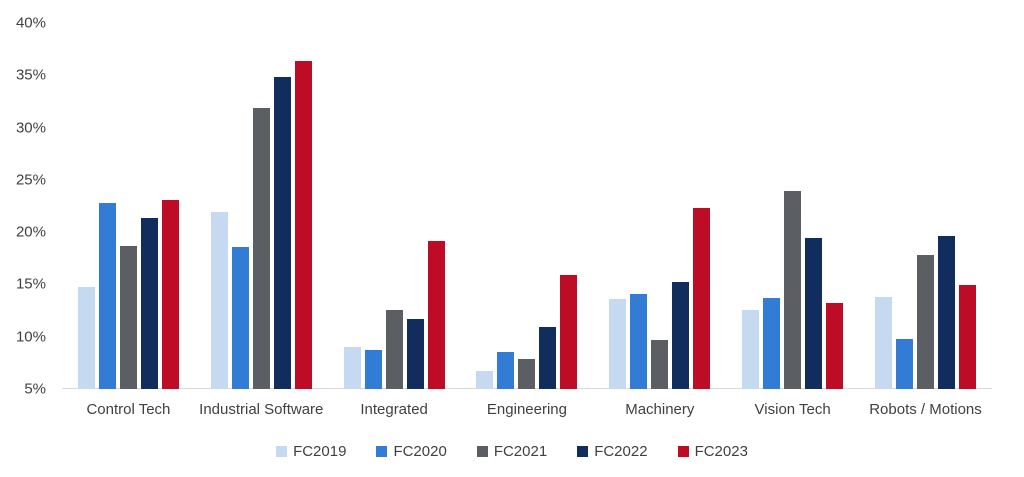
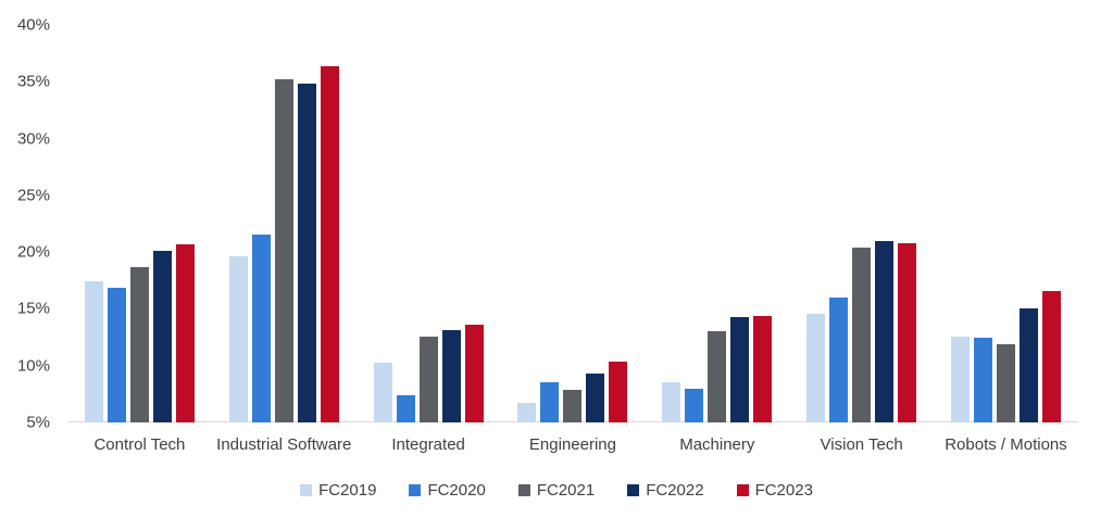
FC2019/Control Tech: 14.8% -> 17.4%
FC2020/Control Tech: 22.8% -> 16.9%
FC2022/Control Tech: 21.4% -> 20.1%
FC2023/Control Tech: 23.1% -> 20.7%
FC2019/Industrial Software: 21.9% -> 19.6%
FC2020/Industrial Software: 18.6% -> 21.5%
FC2021/Industrial Software: 31.9% -> 35.2%
FC2019/Integrated: 9.0% -> 10.3%
FC2020/Integrated: 8.7% -> 7.4%
FC2022/Integrated: 11.7% -> 13.1%
FC2023/Integrated: 19.2% -> 13.6%
FC2022/Engineering: 10.9% -> 9.3%
FC2023/Engineering: 15.9% -> 10.4%
FC2019/Machinery: 13.6% -> 8.5%
FC2020/Machinery: 14.1% -> 8.0%
FC2021/Machinery: 9.7% -> 13.0%
FC2022/Machinery: 15.2% -> 14.3%
FC2023/Machinery: 22.3% -> 14.4%
FC2019/Vision Tech: 12.6% -> 14.6%
FC2020/Vision Tech: 13.7% -> 16.0%
FC2021/Vision Tech: 23.9% -> 20.4%
FC2022/Vision Tech: 19.4% -> 21.0%
FC2023/Vision Tech: 13.2% -> 20.8%
FC2019/Robots / Motions: 13.8% -> 12.6%
FC2020/Robots / Motions: 9.8% -> 12.5%
FC2021/Robots / Motions: 17.8% -> 11.9%
FC2022/Robots / Motions: 19.6% -> 15.0%
FC2023/Robots / Motions: 14.9% -> 16.6%
